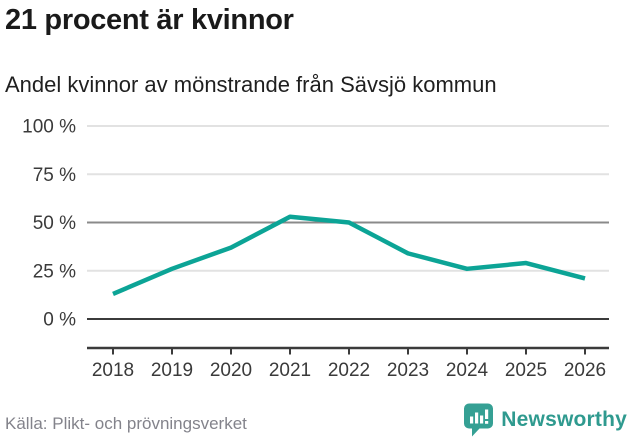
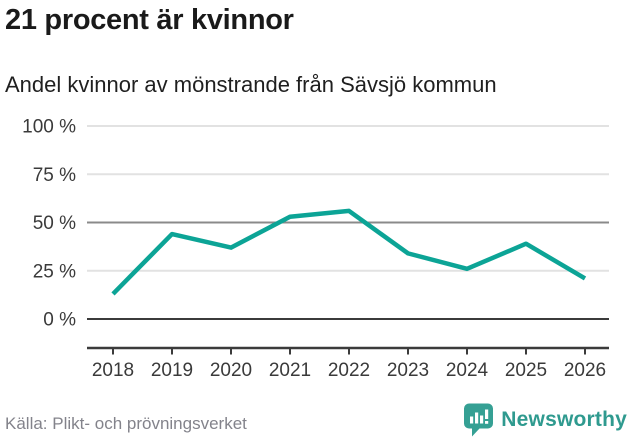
2019: 26% -> 44%
2022: 50% -> 56%
2025: 29% -> 39%
